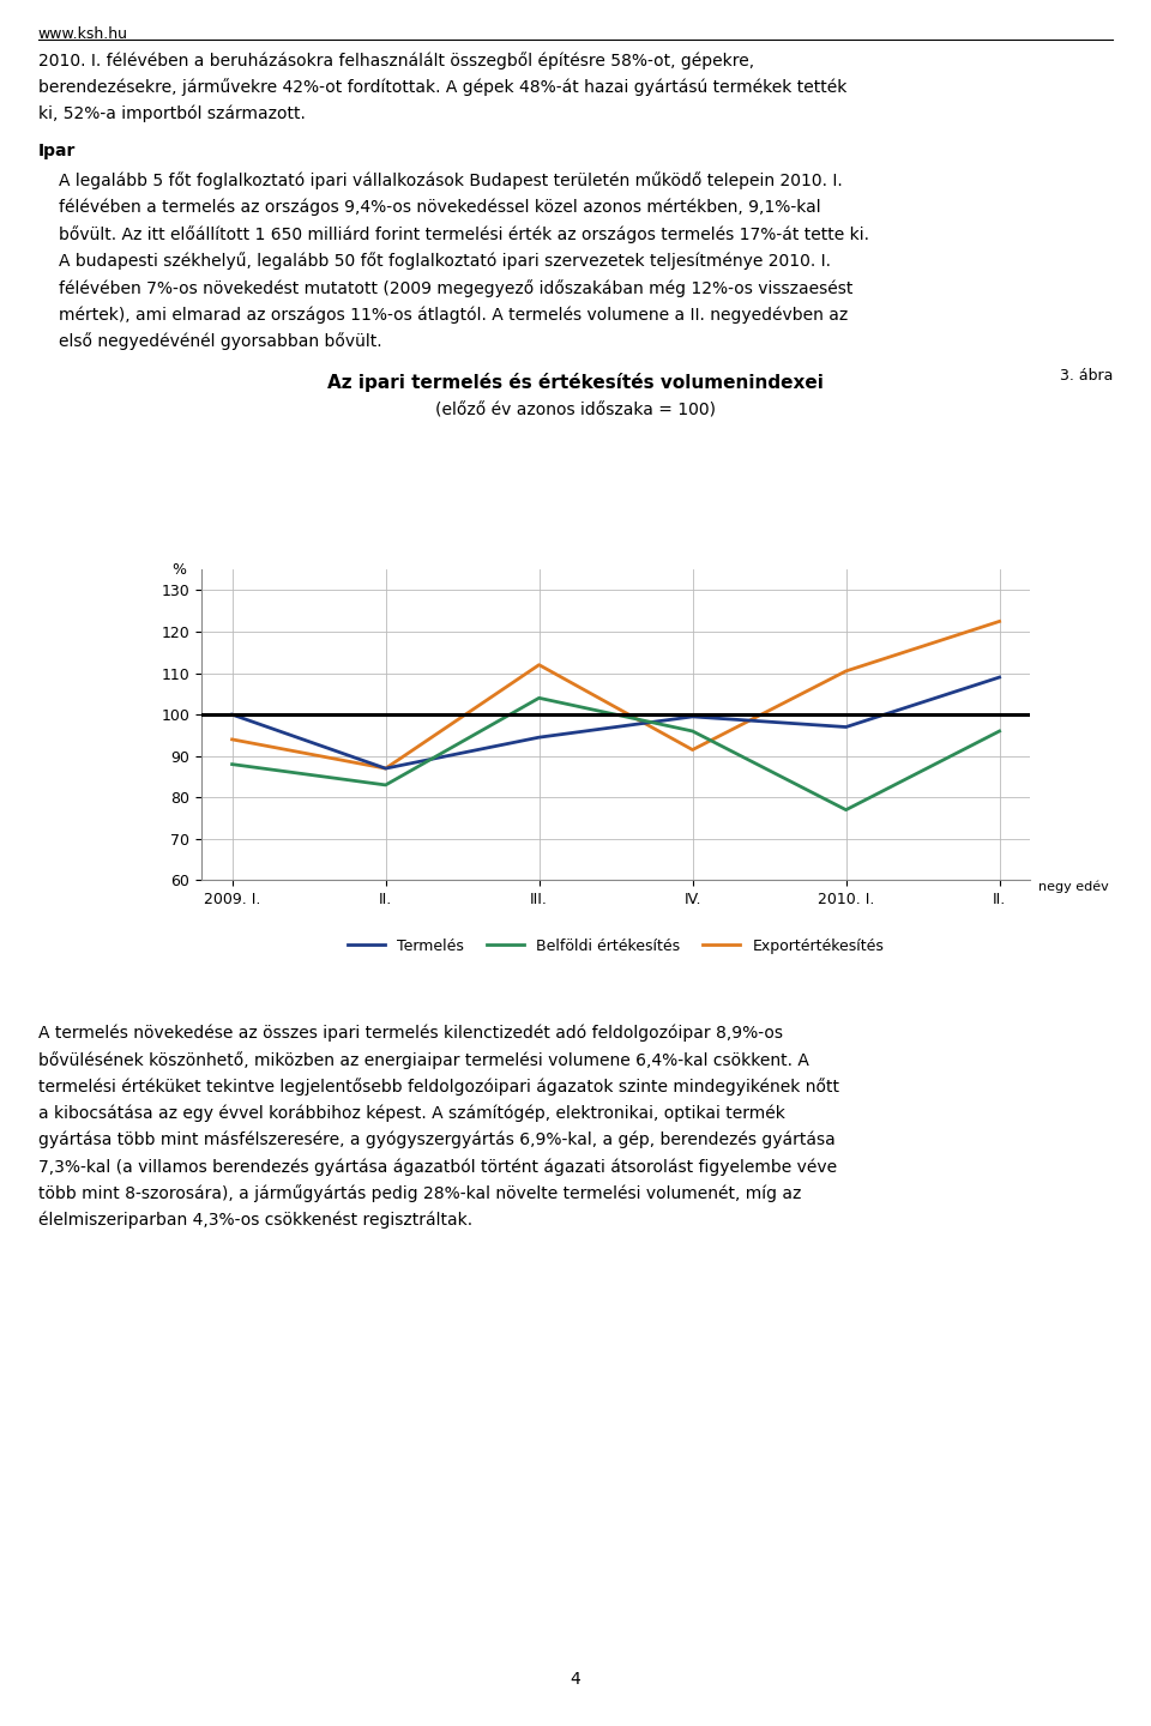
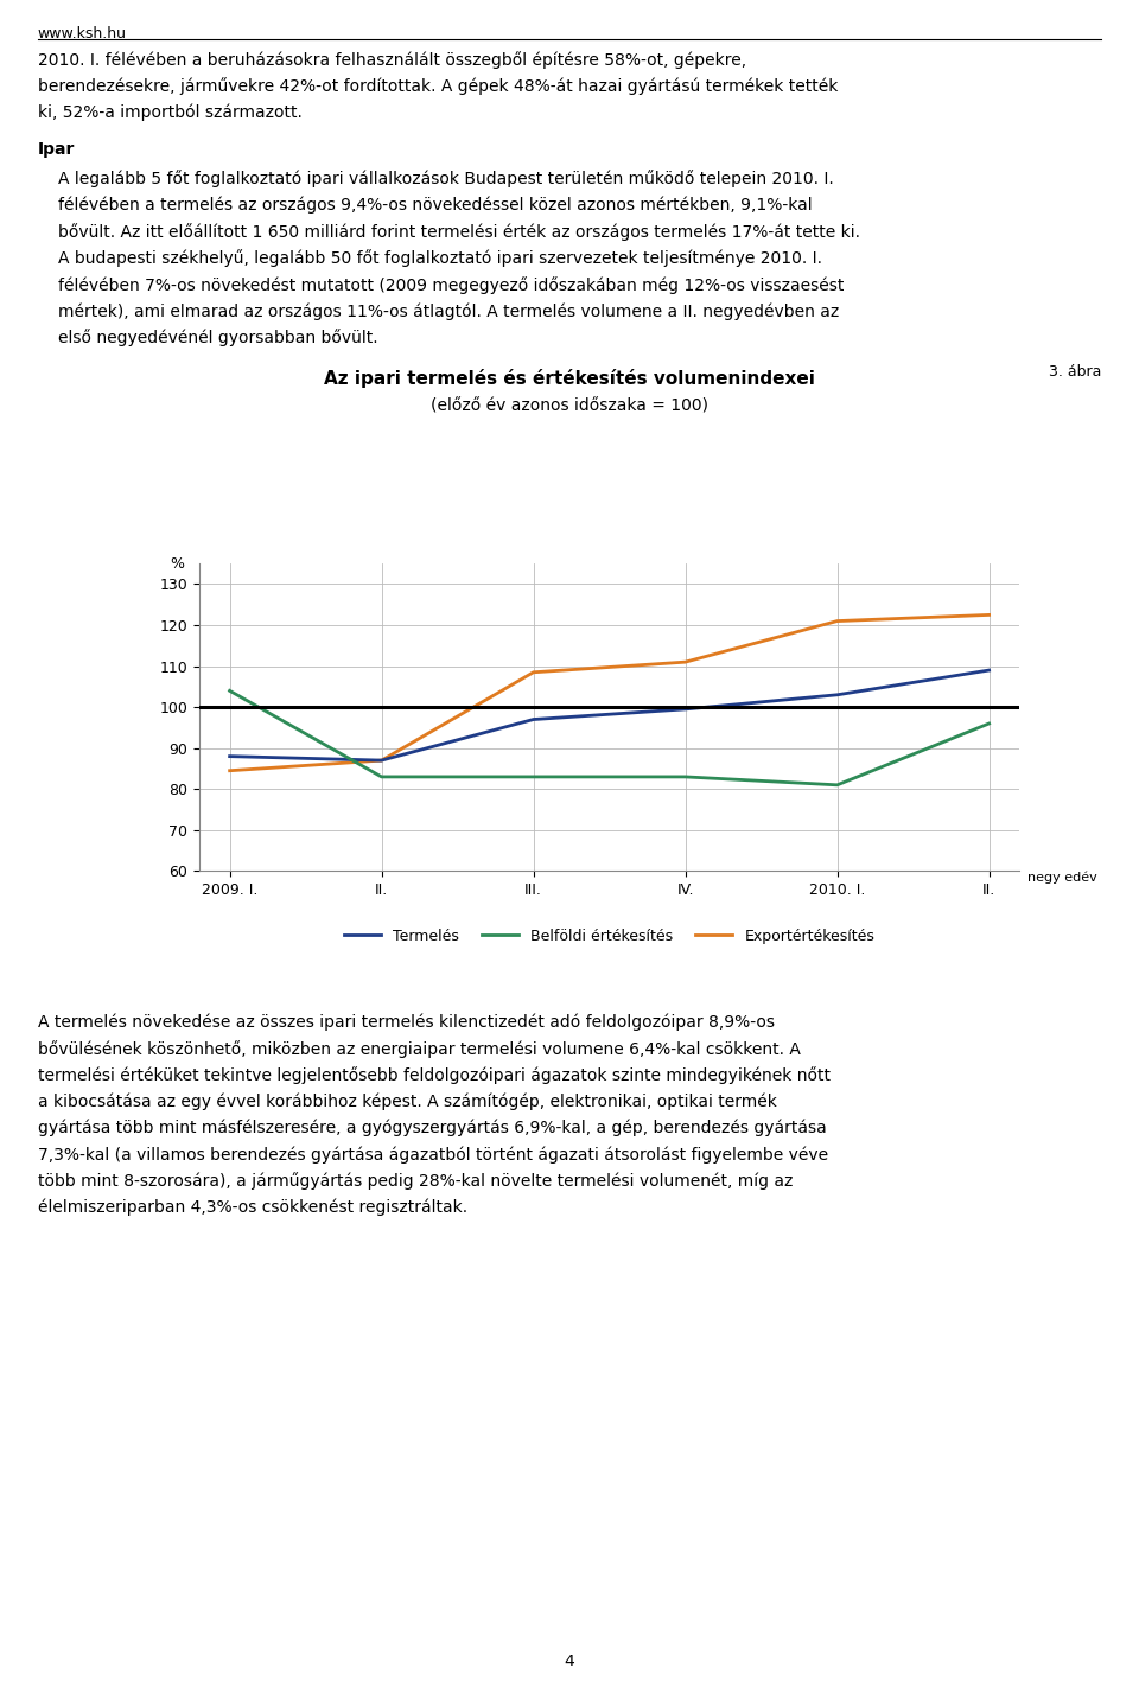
Termelés/2009. I.: 100.0 -> 88.0
Belföldi értékesítés/2009. I.: 88 -> 104
Exportértékesítés/2009. I.: 94.0 -> 84.5
Termelés/III.: 94.5 -> 97.0
Belföldi értékesítés/III.: 104 -> 83
Exportértékesítés/III.: 112.0 -> 108.5
Belföldi értékesítés/IV.: 96 -> 83
Exportértékesítés/IV.: 91.5 -> 111.0
Termelés/2010. I.: 97.0 -> 103.0
Belföldi értékesítés/2010. I.: 77 -> 81
Exportértékesítés/2010. I.: 110.5 -> 121.0
